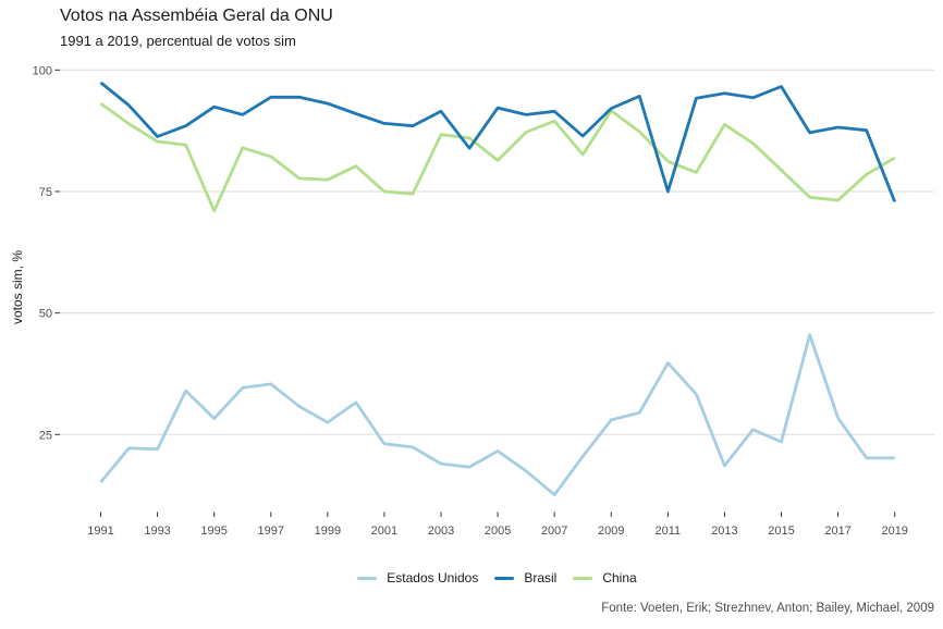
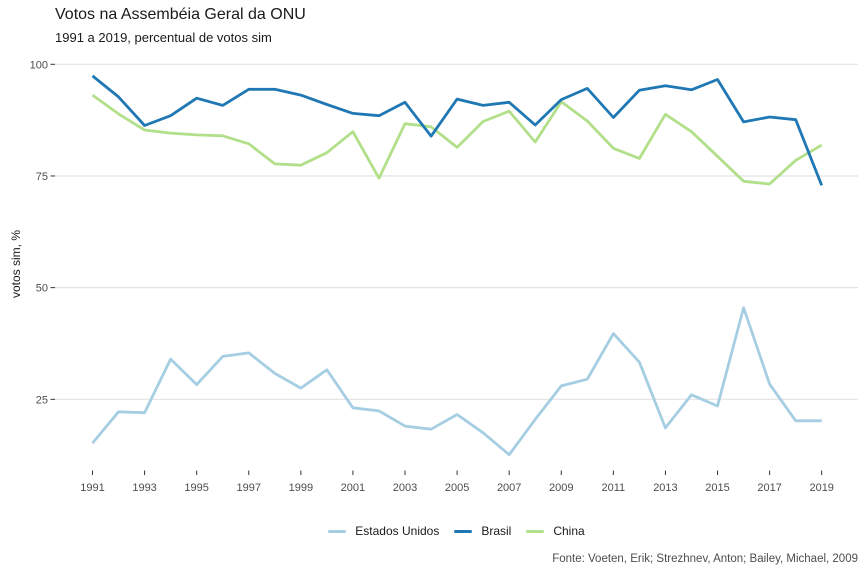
China/1995: 71 -> 84
China/2001: 75 -> 85
Brasil/2011: 75 -> 88
